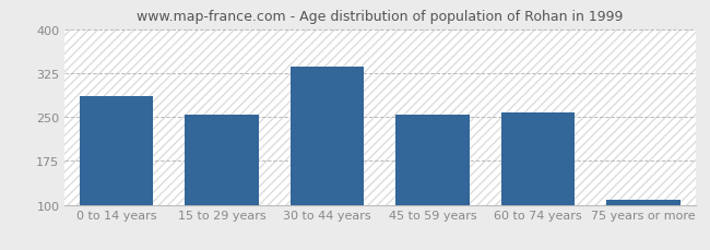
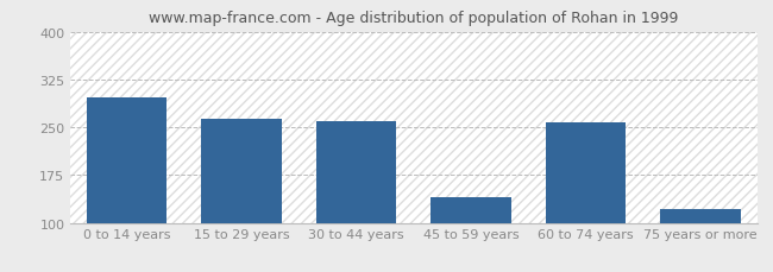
0 to 14 years: 285 -> 296
15 to 29 years: 253 -> 264
30 to 44 years: 336 -> 260
45 to 59 years: 254 -> 140
75 years or more: 109 -> 122
